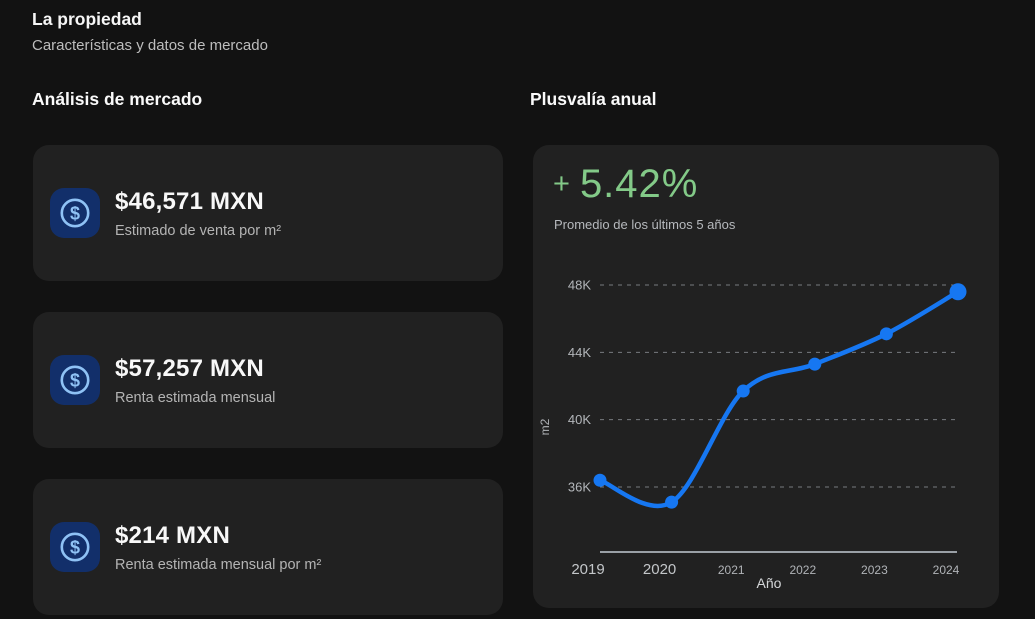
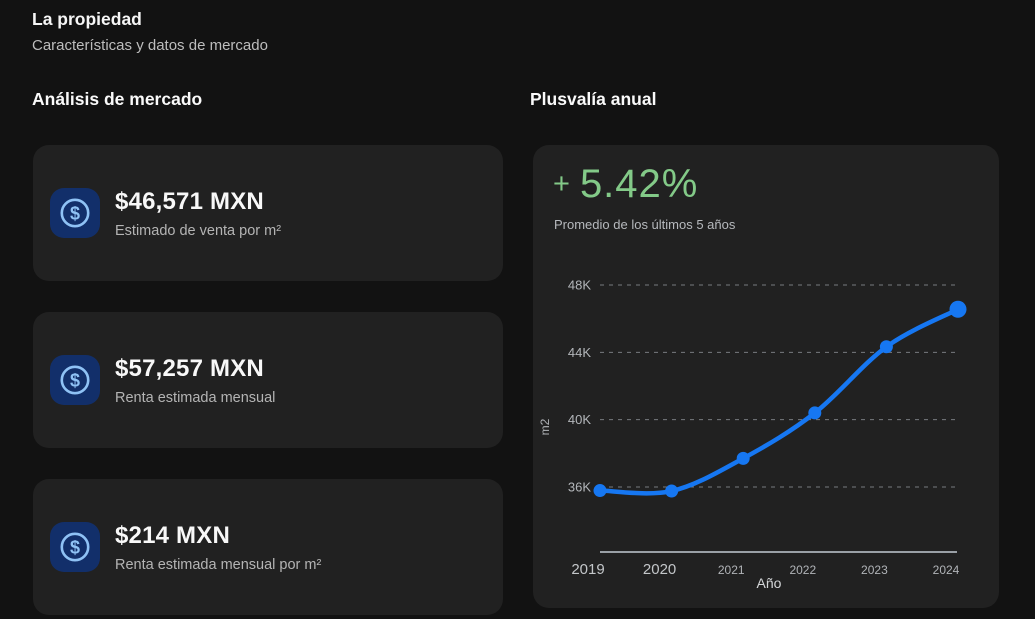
2019: 36.4K -> 35.8K
2020: 35.1K -> 35.8K
2021: 41.7K -> 37.7K
2022: 43.3K -> 40.4K
2023: 45.1K -> 44.3K
2024: 47.6K -> 46.6K
